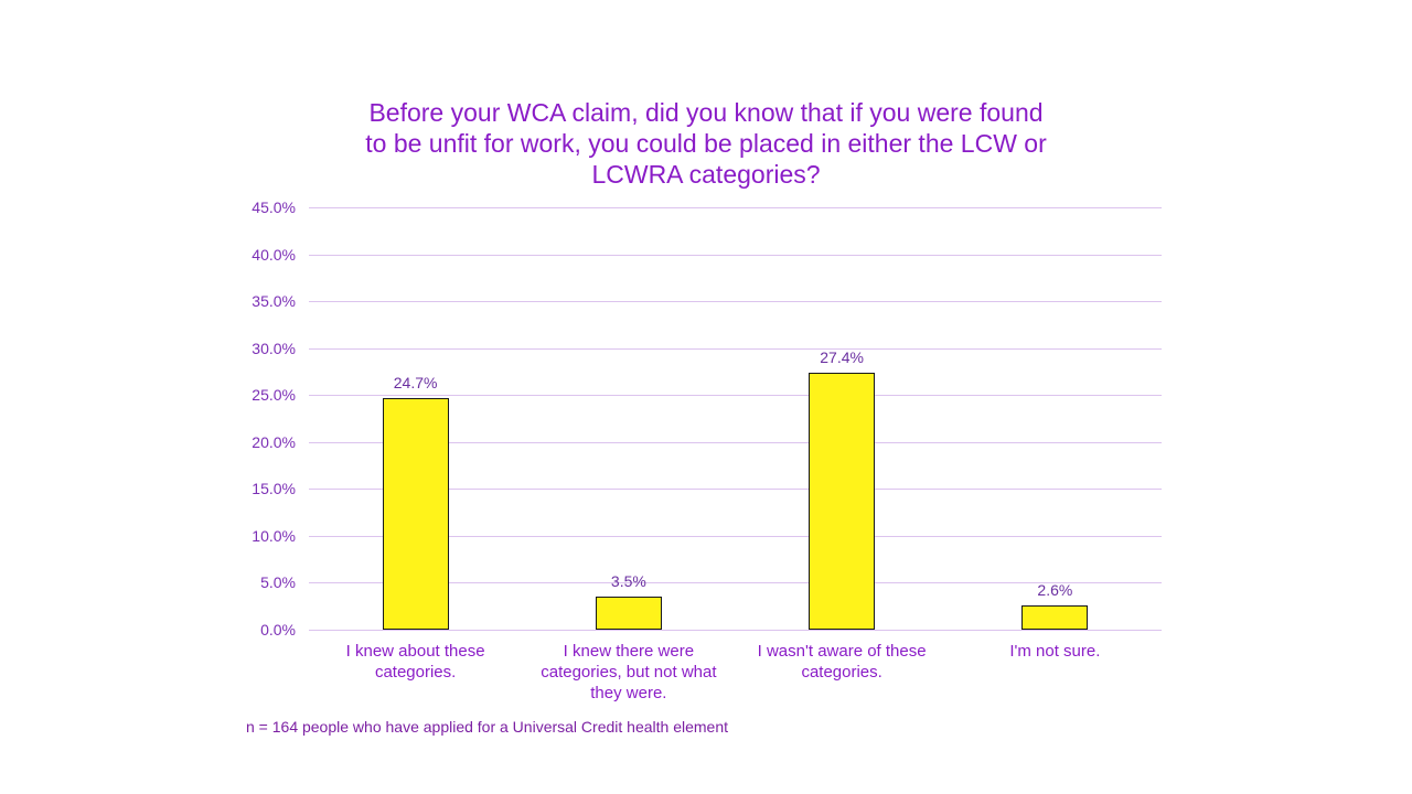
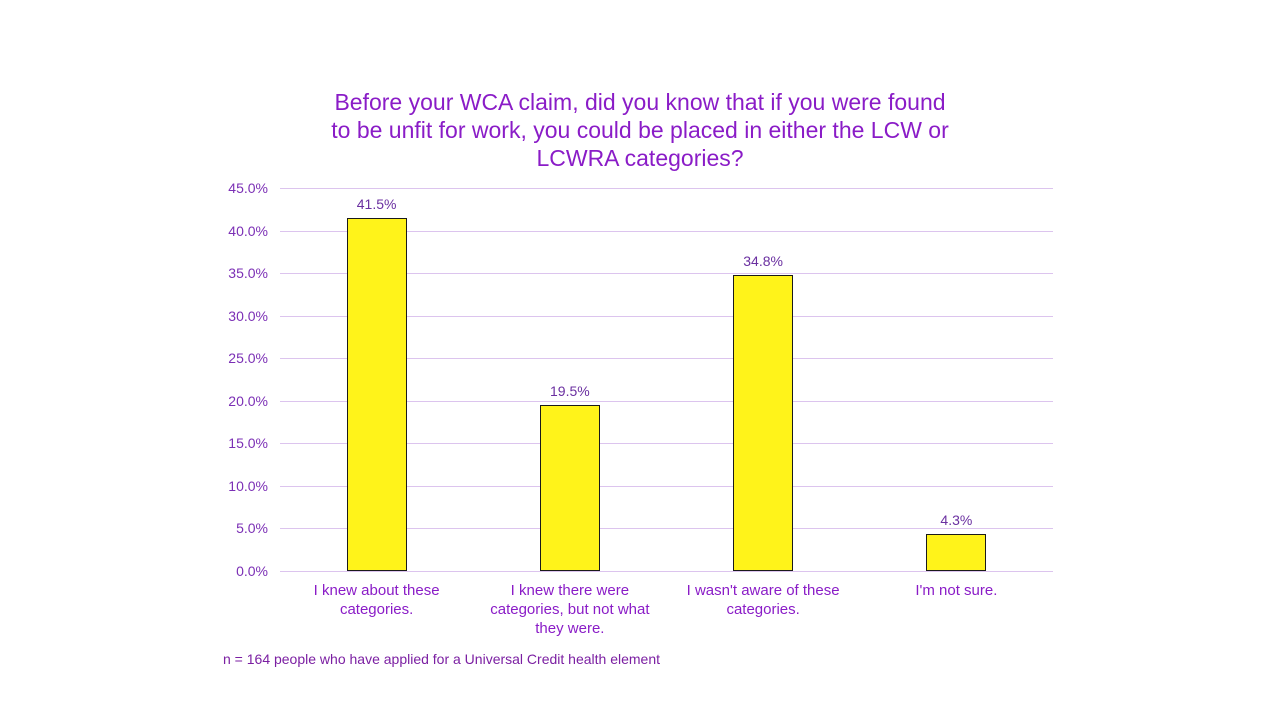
I knew about these categories.: 24.7% -> 41.5%
I knew there were categories, but not what they were.: 3.5% -> 19.5%
I wasn't aware of these categories.: 27.4% -> 34.8%
I'm not sure.: 2.6% -> 4.3%
